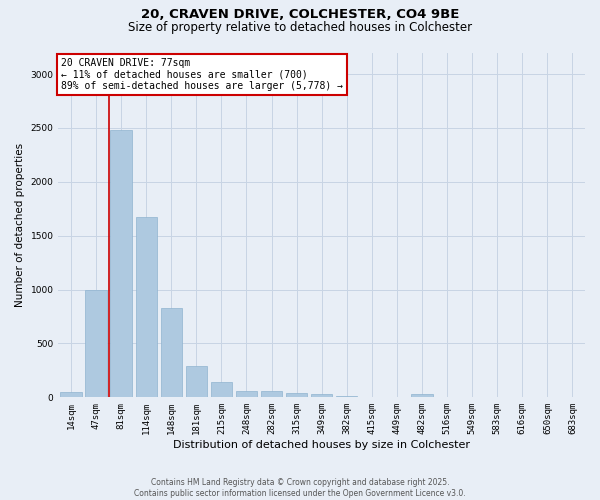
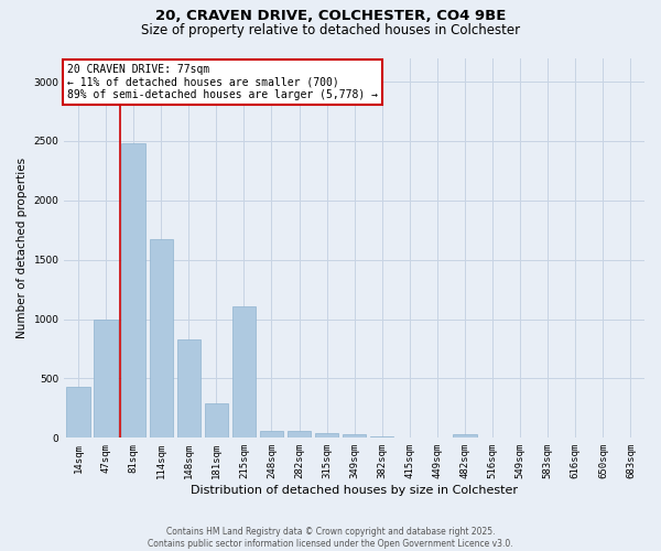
14sqm: 50 -> 430
215sqm: 140 -> 1110
